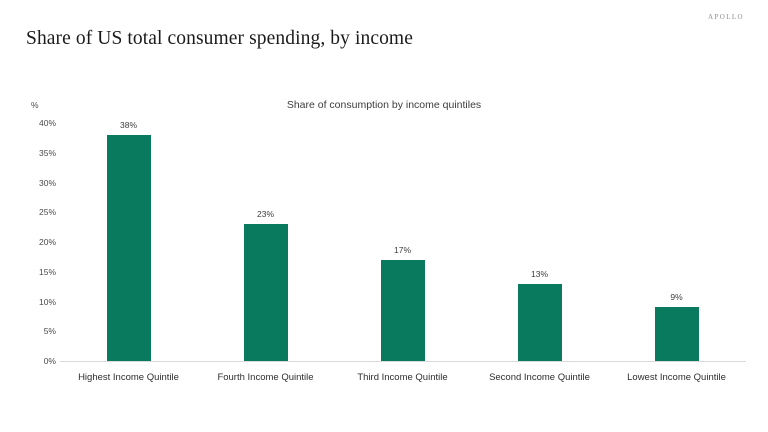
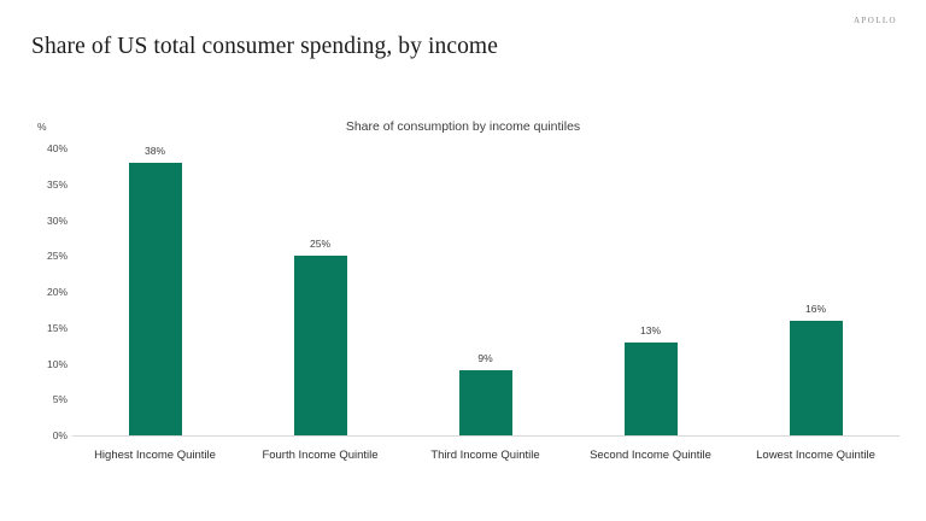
Fourth Income Quintile: 23% -> 25%
Third Income Quintile: 17% -> 9%
Lowest Income Quintile: 9% -> 16%
